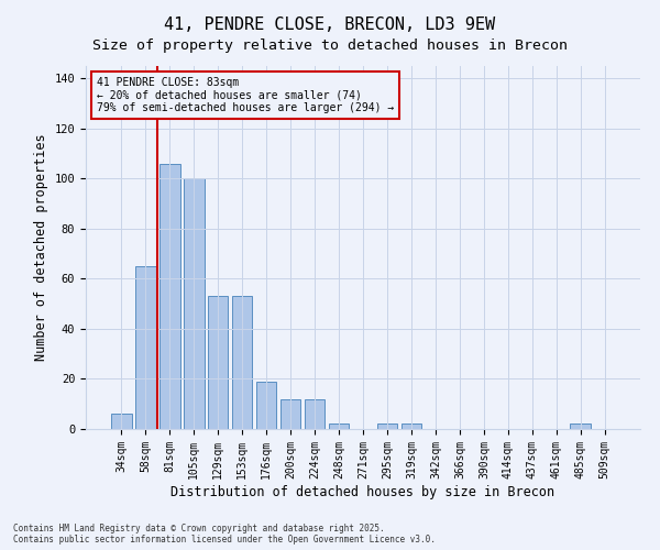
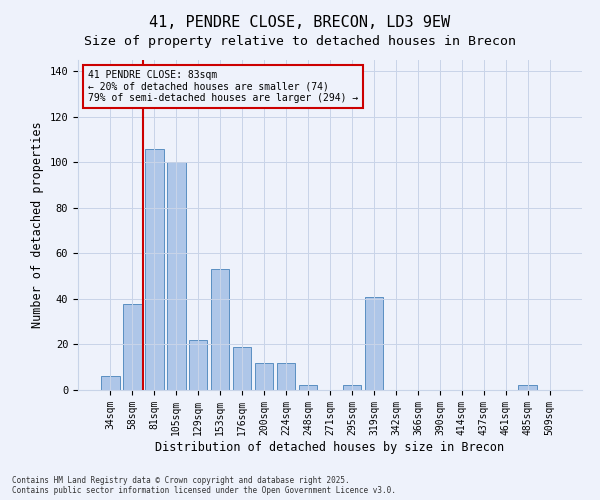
58sqm: 65 -> 38
129sqm: 53 -> 22
319sqm: 2 -> 41
